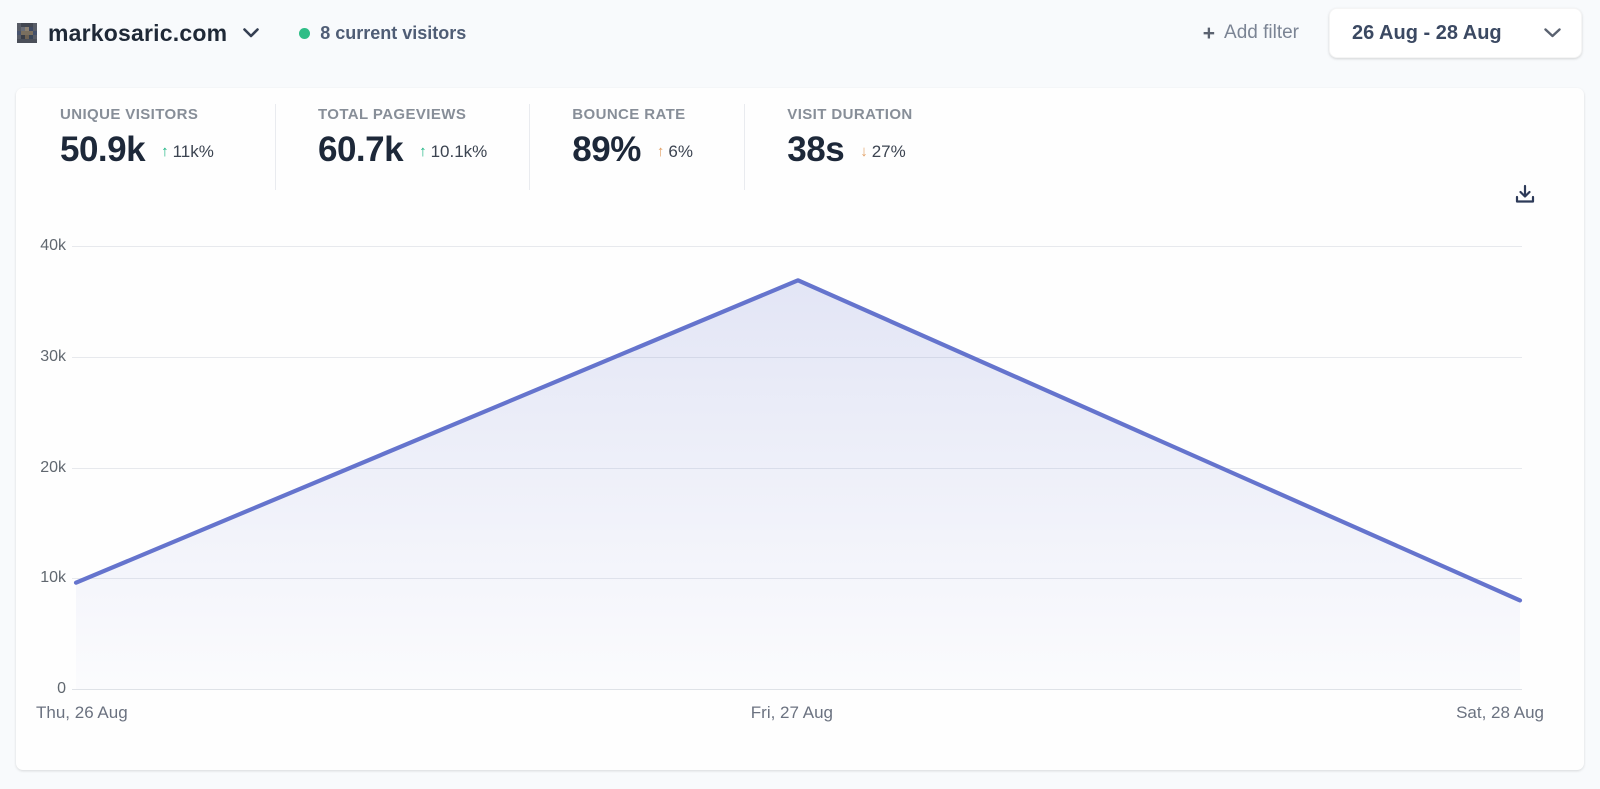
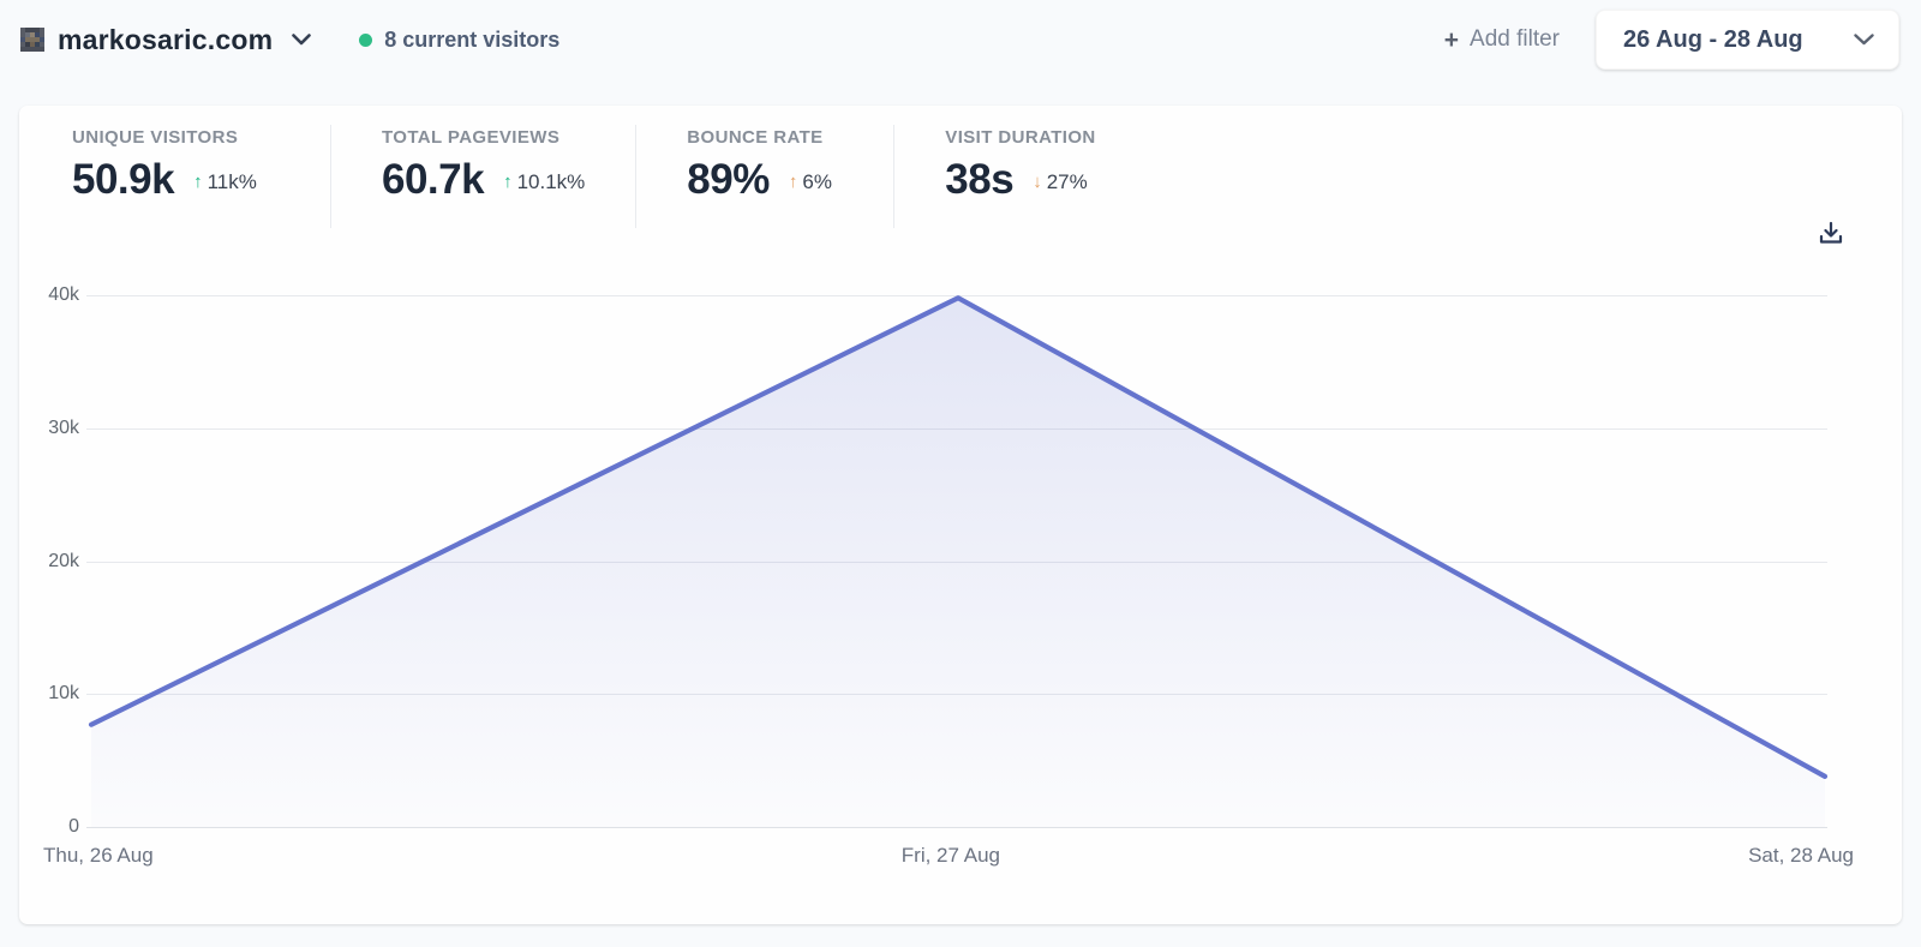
Thu, 26 Aug: 9.6k -> 7.7k
Fri, 27 Aug: 36.9k -> 39.8k
Sat, 28 Aug: 8.0k -> 3.8k
